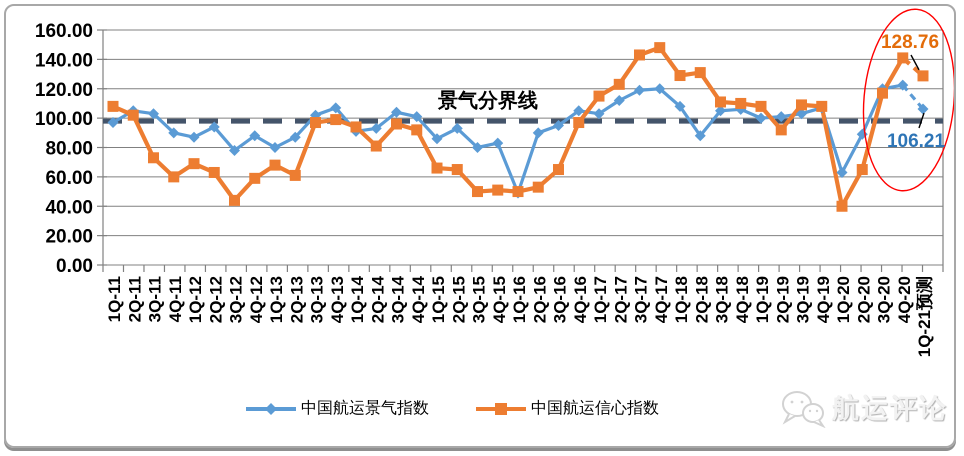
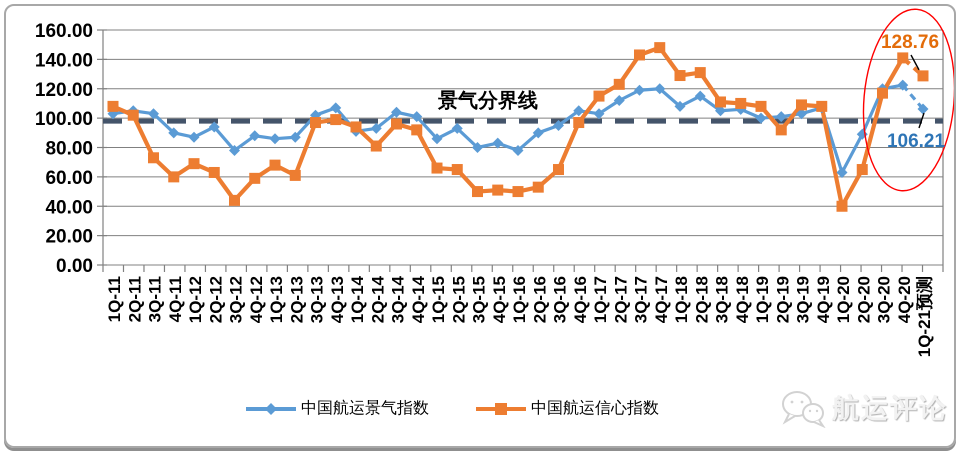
中国航运景气指数/1Q-11: 97 -> 103
中国航运景气指数/1Q-13: 80 -> 86
中国航运景气指数/1Q-16: 49 -> 78
中国航运景气指数/2Q-18: 88 -> 115
